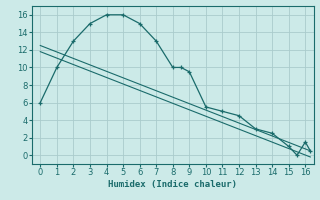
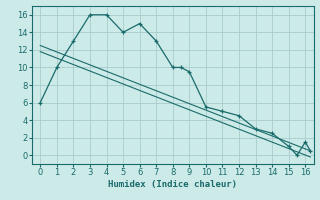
3: 15.0 -> 16.0
5: 16.0 -> 14.0
